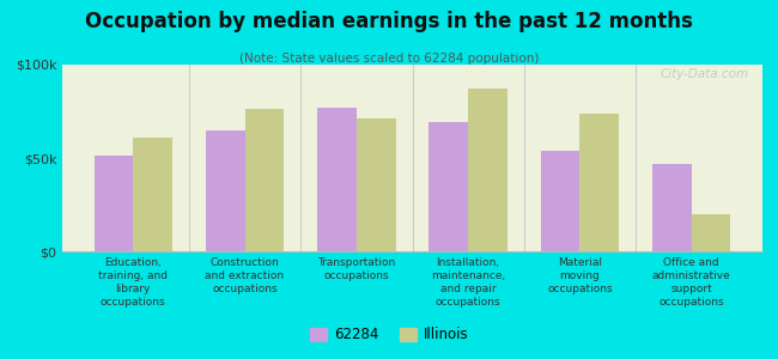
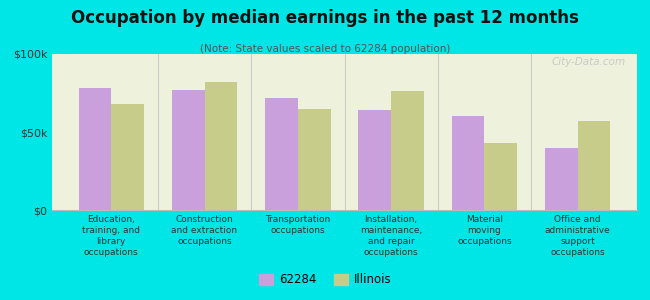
62284/Education, training, and library occupations: $51k -> $78k
Illinois/Education, training, and library occupations: $61k -> $68k
62284/Construction and extraction occupations: $65k -> $77k
Illinois/Construction and extraction occupations: $76k -> $82k
62284/Transportation occupations: $77k -> $72k
Illinois/Transportation occupations: $71k -> $65k
62284/Installation, maintenance, and repair occupations: $69k -> $64k
Illinois/Installation, maintenance, and repair occupations: $87k -> $76k
62284/Material moving occupations: $54k -> $60k
Illinois/Material moving occupations: $74k -> $43k
62284/Office and administrative support occupations: $47k -> $40k
Illinois/Office and administrative support occupations: $20k -> $57k
